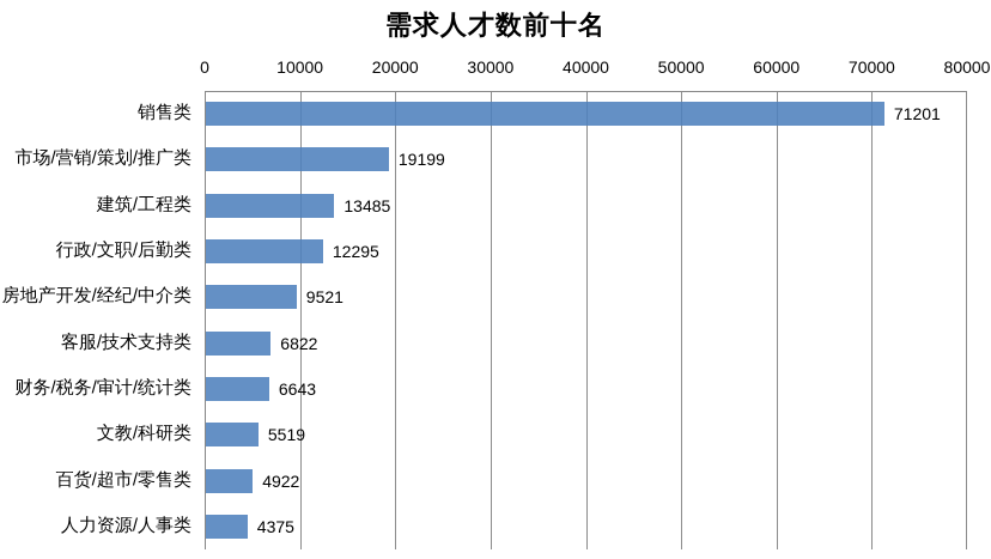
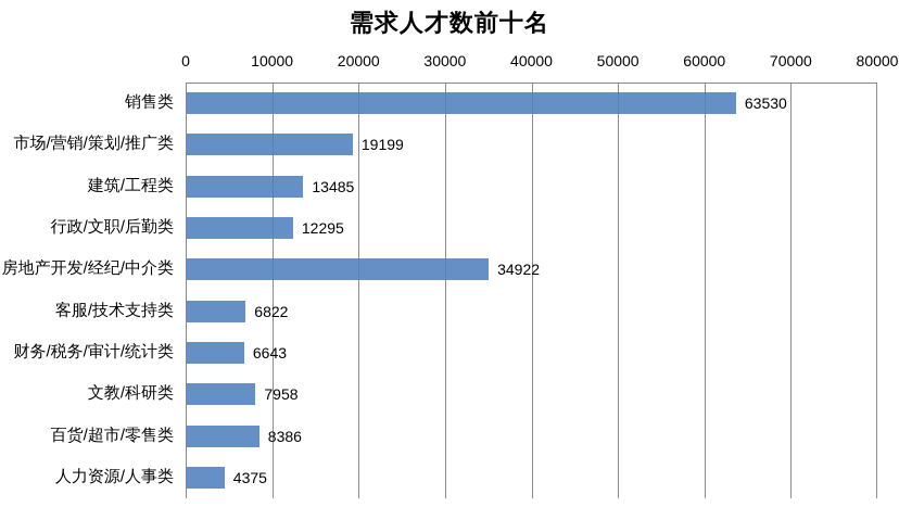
销售类: 71201 -> 63530
房地产开发/经纪/中介类: 9521 -> 34922
文教/科研类: 5519 -> 7958
百货/超市/零售类: 4922 -> 8386
